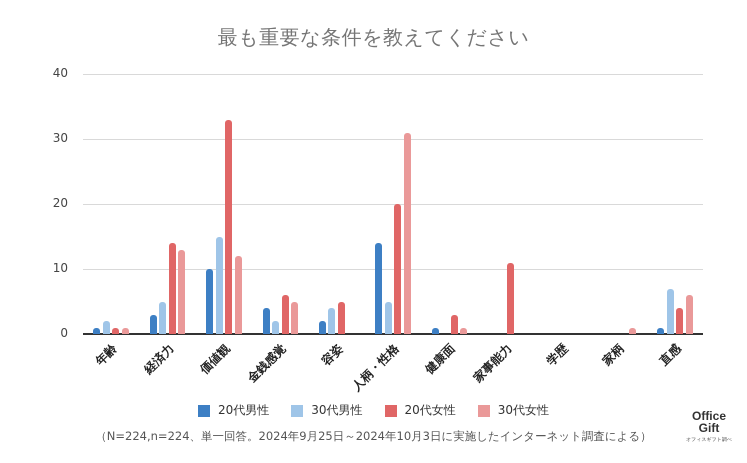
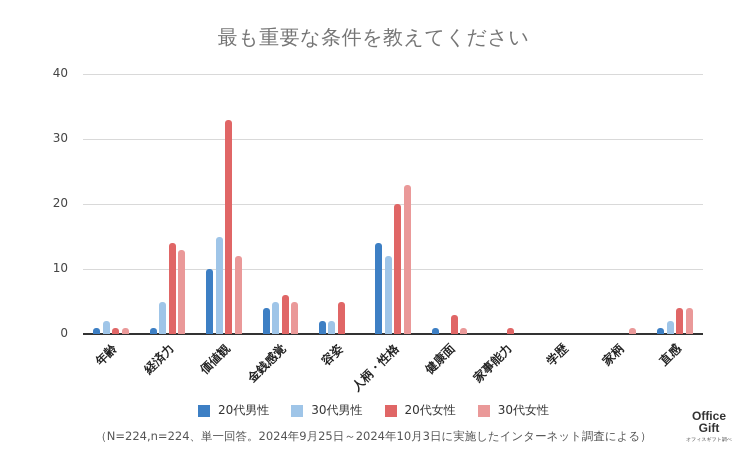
20代男性/経済力: 3 -> 1
30代男性/金銭感覚: 2 -> 5
30代男性/容姿: 4 -> 2
30代男性/人柄・性格: 5 -> 12
30代女性/人柄・性格: 31 -> 23
20代女性/家事能力: 11 -> 1
30代男性/直感: 7 -> 2
30代女性/直感: 6 -> 4
